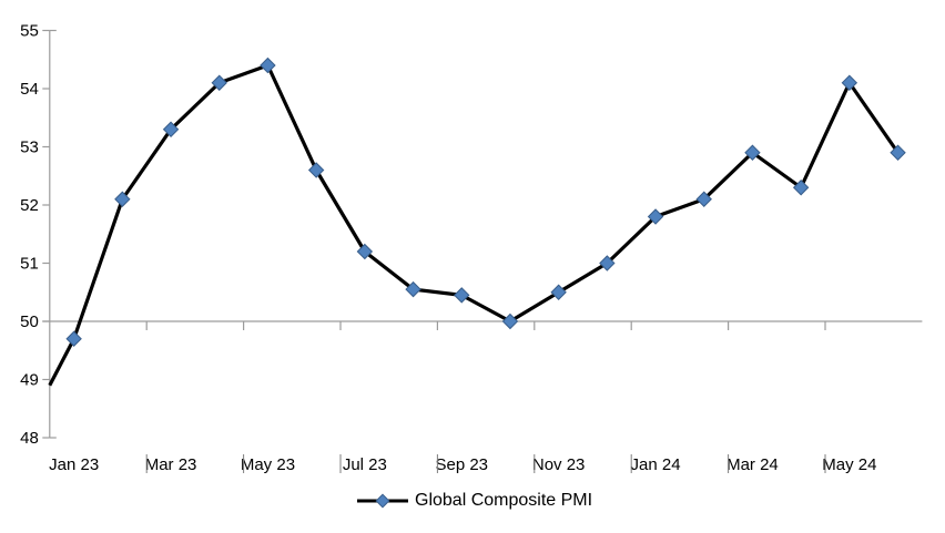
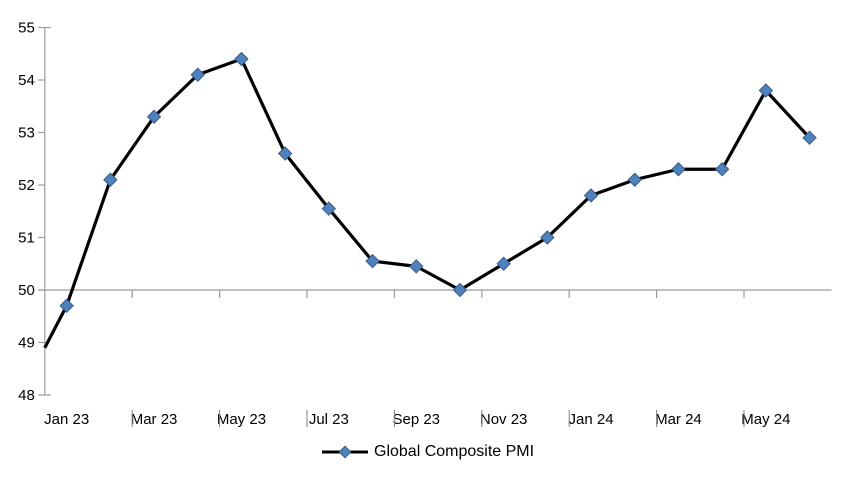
Jul 23: 51.2 -> 51.5
Mar 24: 52.9 -> 52.3
May 24: 54.1 -> 53.8
